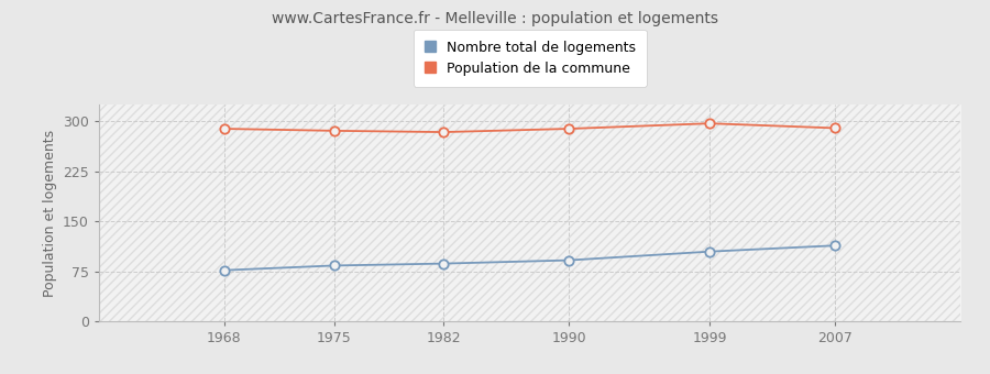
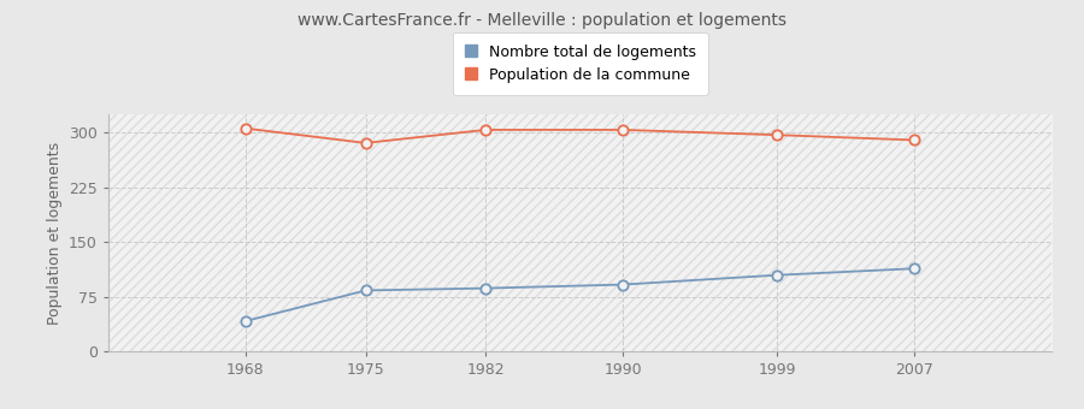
Nombre total de logements/1968: 77 -> 42
Population de la commune/1968: 289 -> 306
Population de la commune/1982: 284 -> 304
Population de la commune/1990: 289 -> 304
